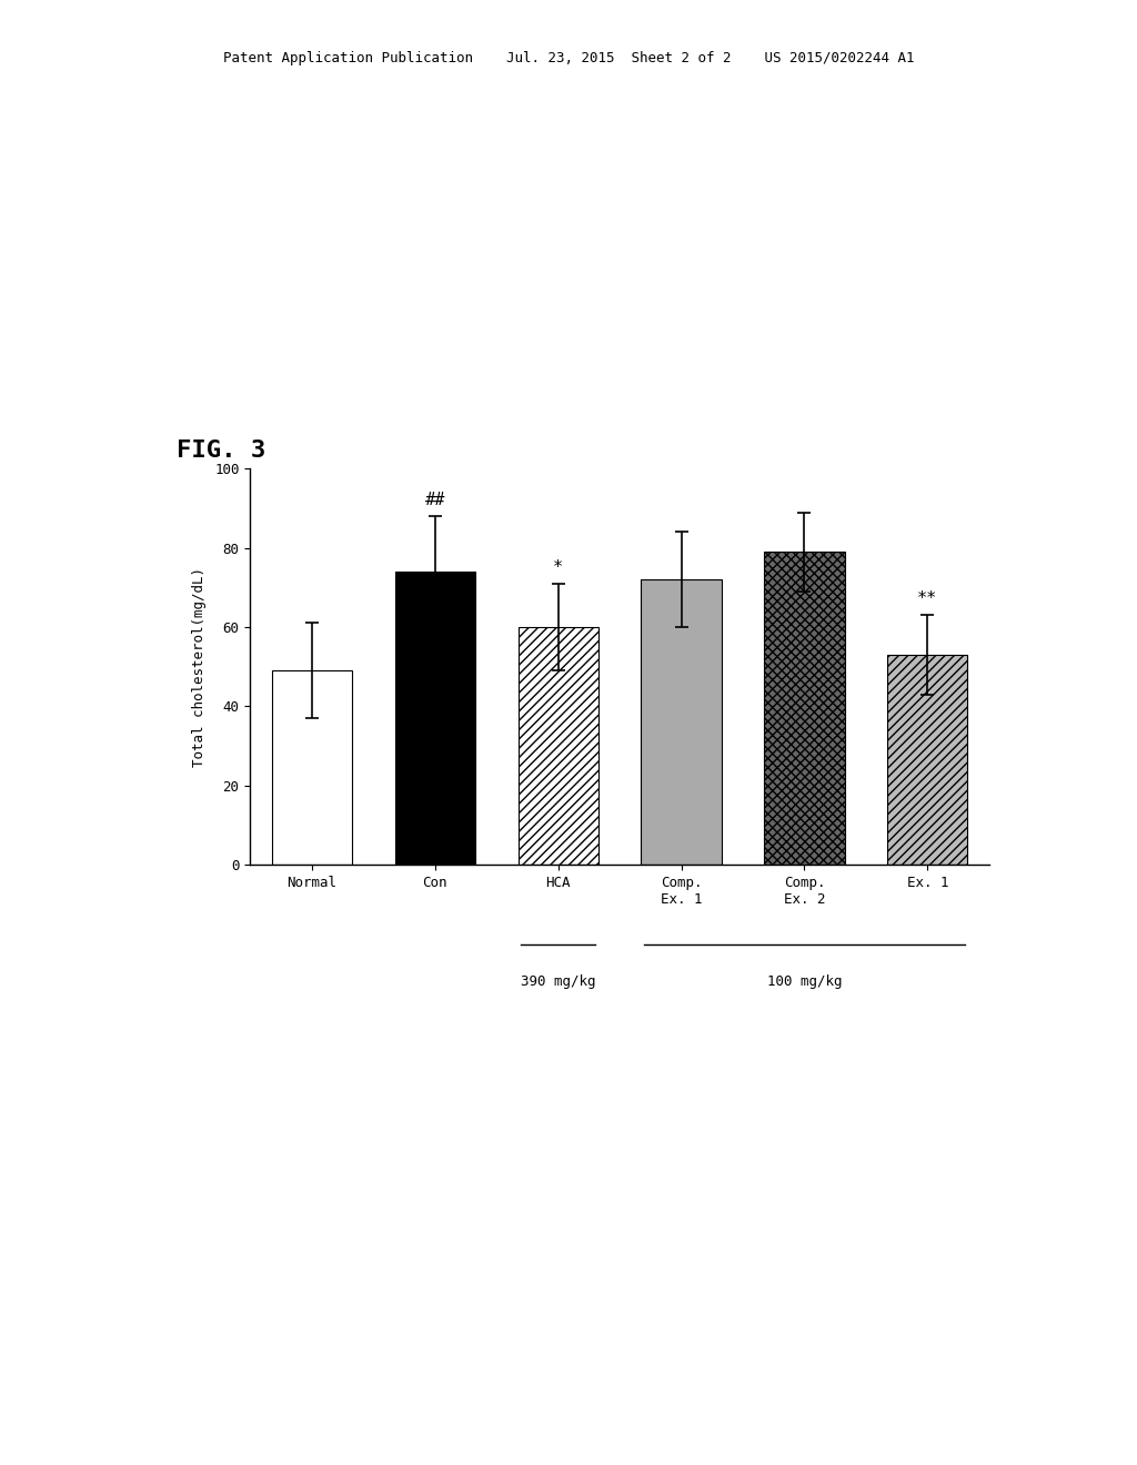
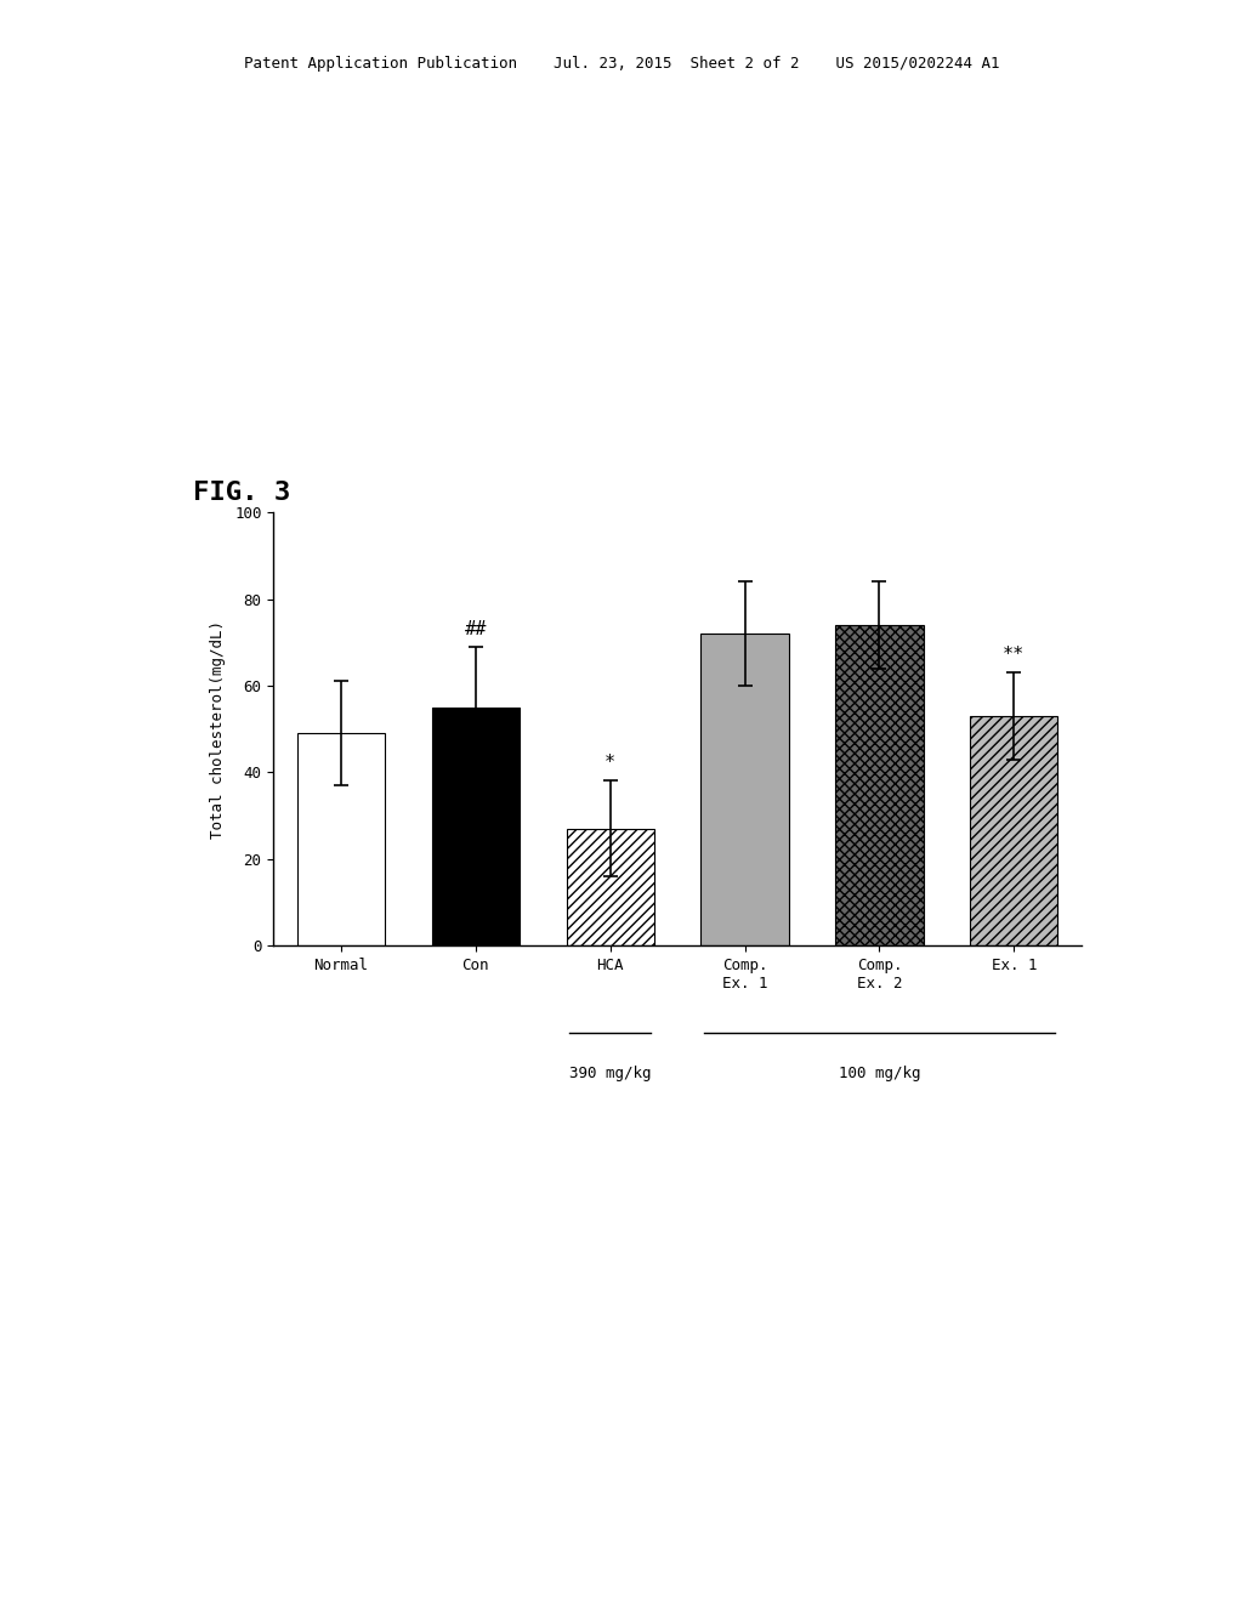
Con: 74 -> 55
HCA: 60 -> 27
Comp. Ex. 2: 79 -> 74
